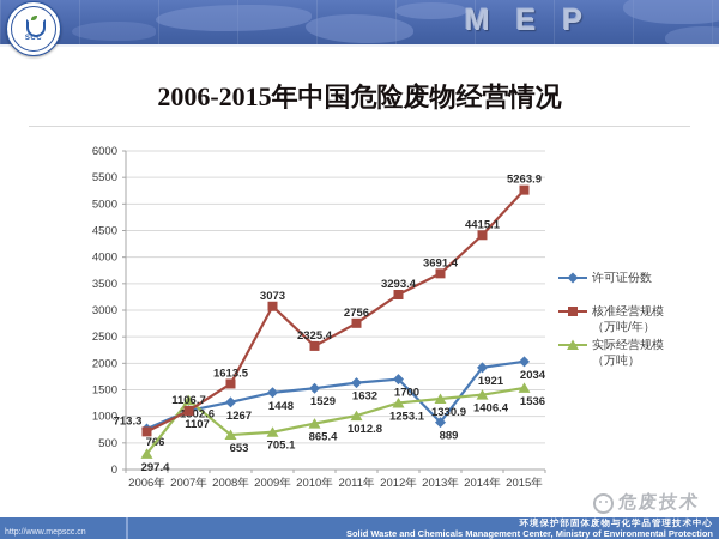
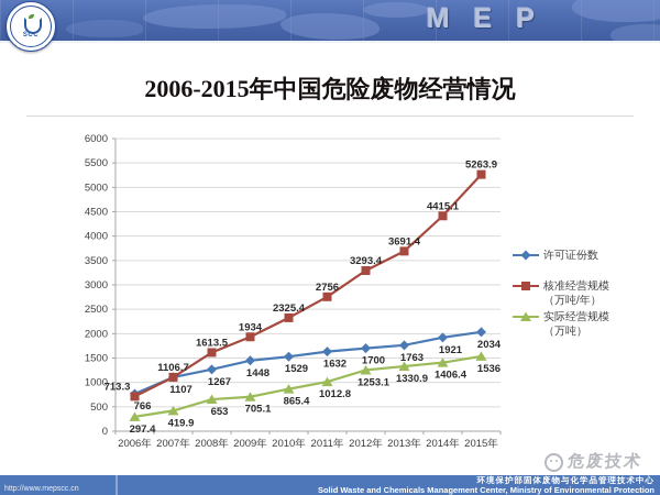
实际经营规模（万吨）/2007年: 1302.6 -> 419.9
核准经营规模（万吨/年）/2009年: 3073 -> 1934
许可证份数/2013年: 889 -> 1763
